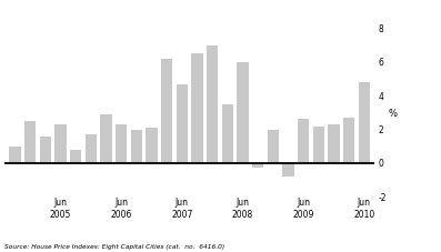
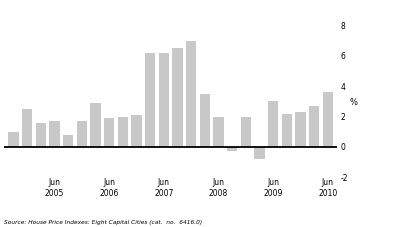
Jun 2005: 2.3 -> 1.7
Jun 2006: 2.3 -> 1.9
Jun 2007: 4.7 -> 6.2
Jun 2008: 6.0 -> 2.0
Jun 2009: 2.6 -> 3.0
Jun 2010: 4.8 -> 3.6
